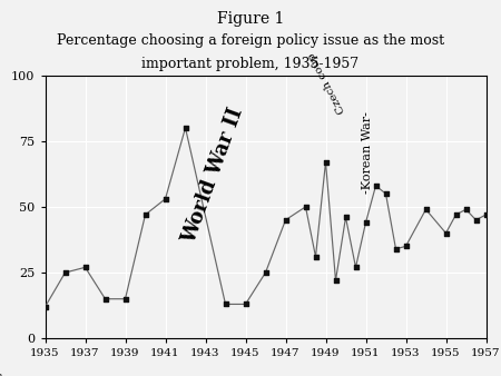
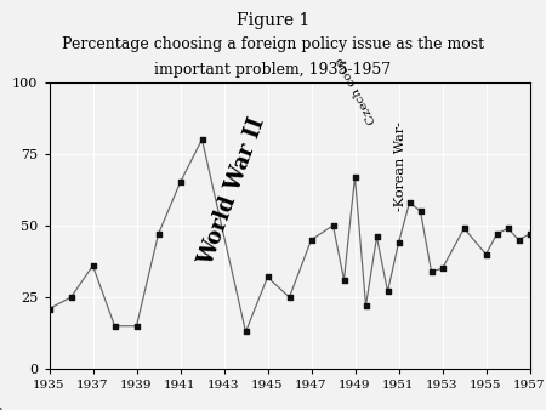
1935: 12 -> 21
1937: 27 -> 36
1941: 53 -> 65
1945: 13 -> 32
